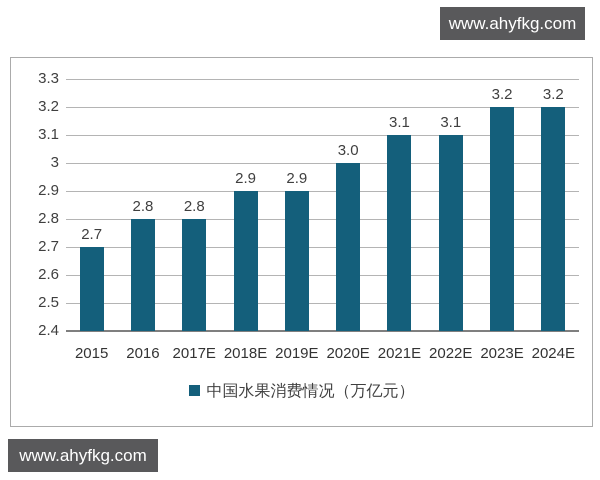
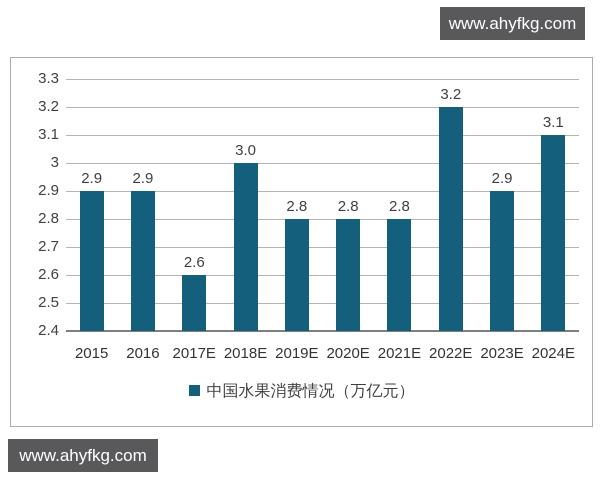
2015: 2.7 -> 2.9
2016: 2.8 -> 2.9
2017E: 2.8 -> 2.6
2018E: 2.9 -> 3.0
2019E: 2.9 -> 2.8
2020E: 3.0 -> 2.8
2021E: 3.1 -> 2.8
2022E: 3.1 -> 3.2
2023E: 3.2 -> 2.9
2024E: 3.2 -> 3.1
